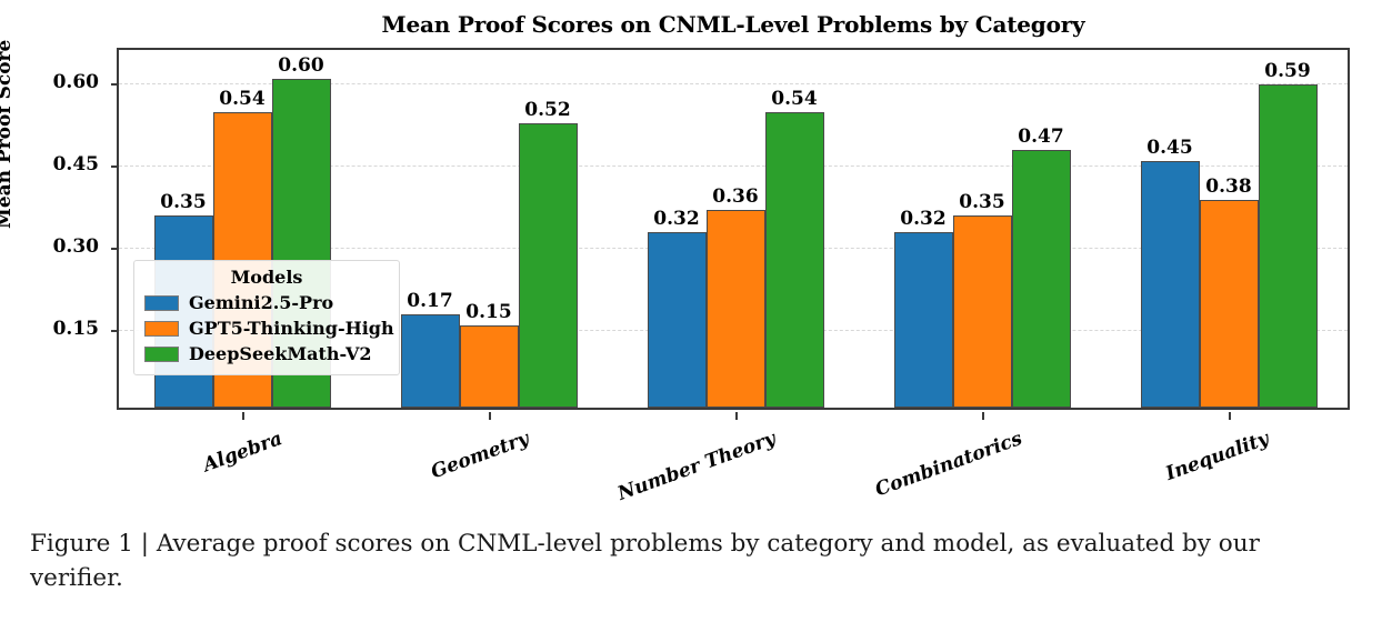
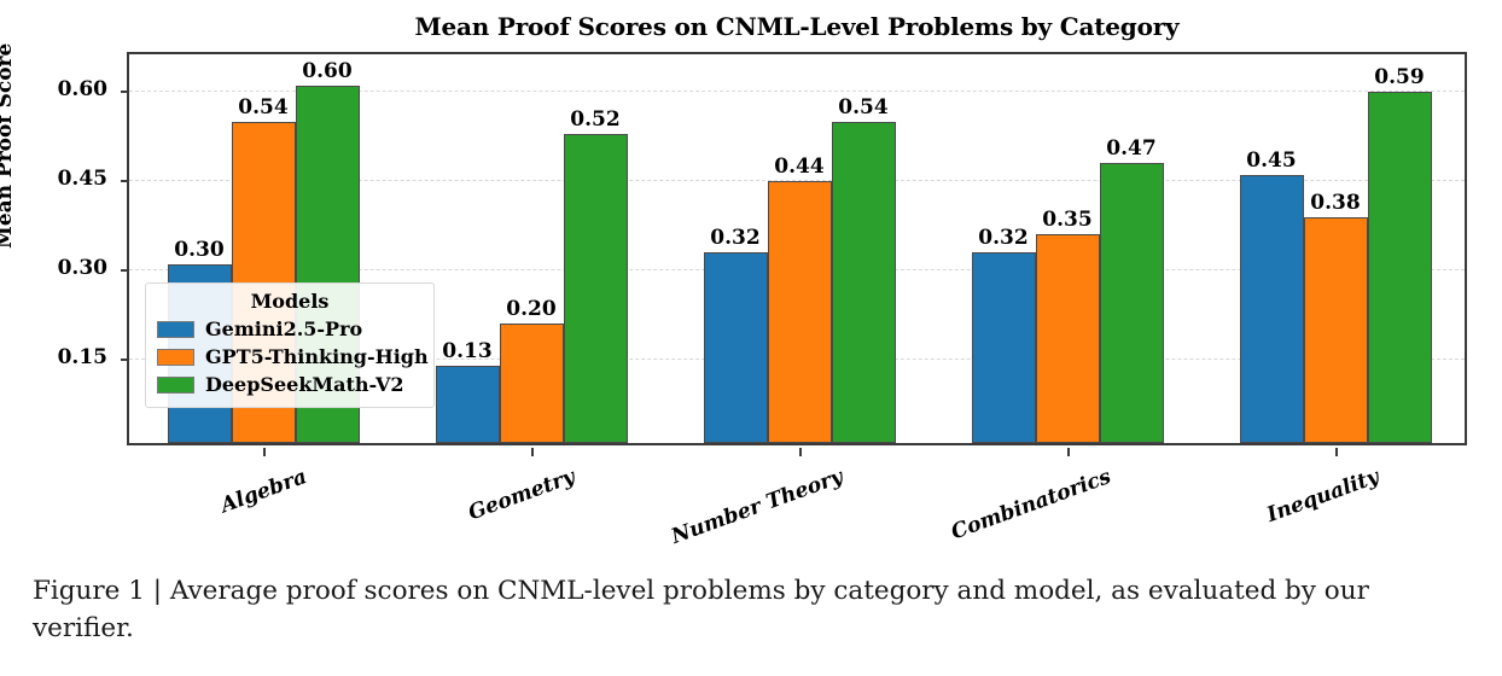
Gemini2.5-Pro/Algebra: 0.35 -> 0.30
Gemini2.5-Pro/Geometry: 0.17 -> 0.13
GPT5-Thinking-High/Geometry: 0.15 -> 0.20
GPT5-Thinking-High/Number Theory: 0.36 -> 0.44
